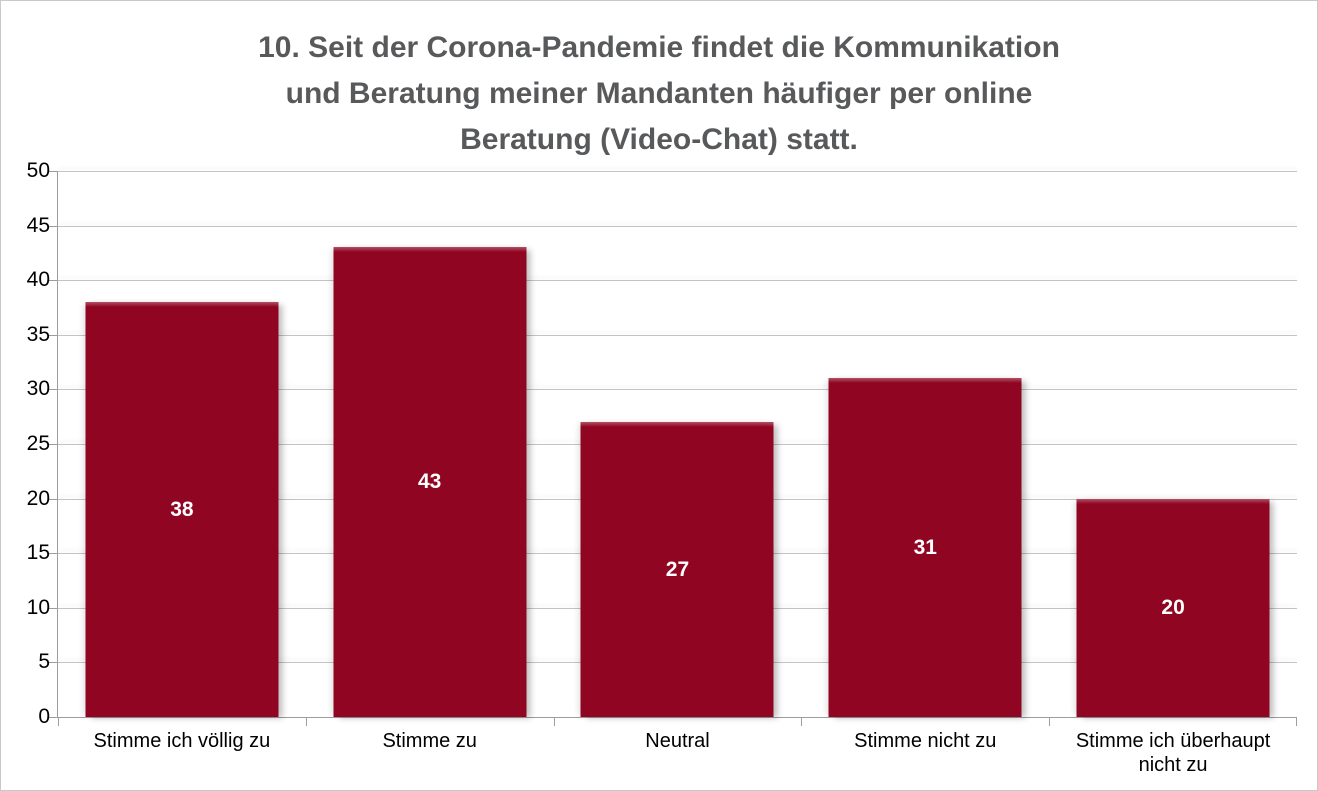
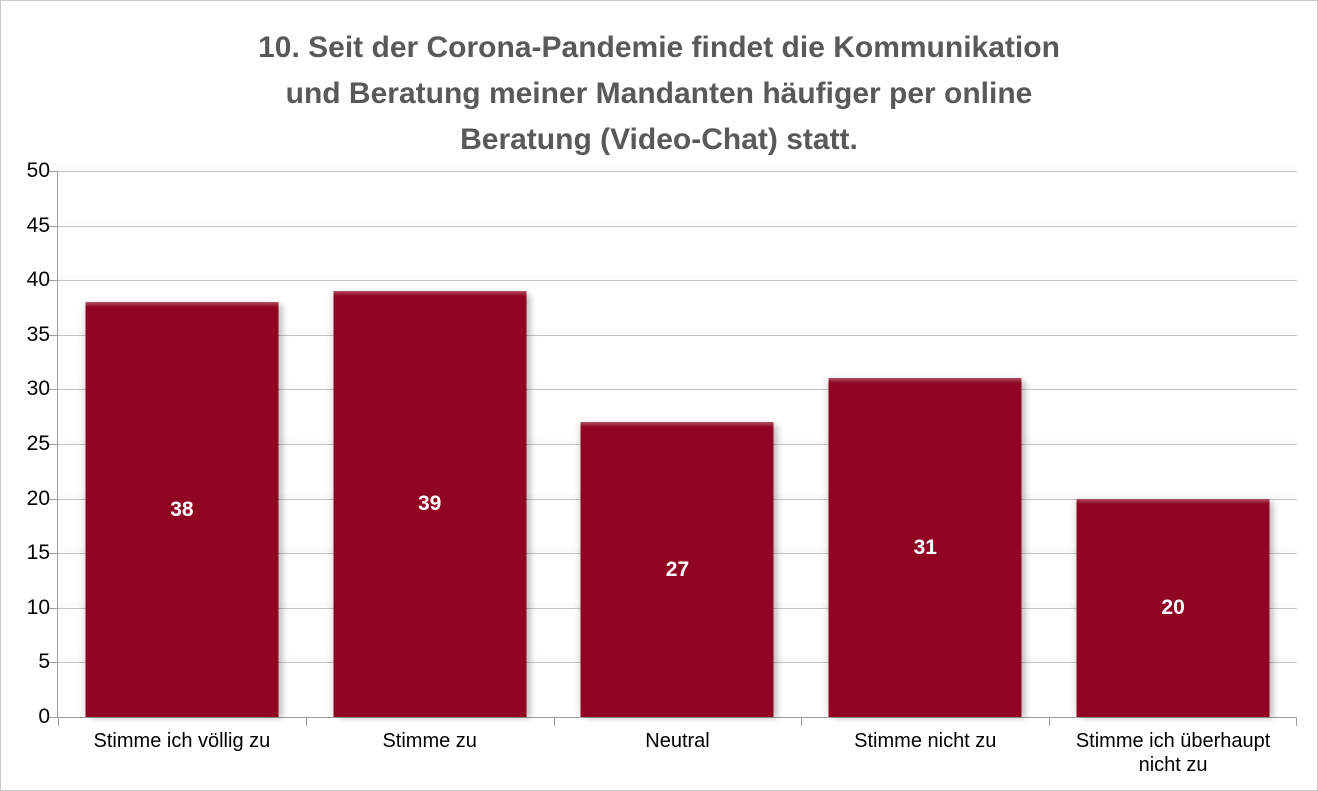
Stimme zu: 43 -> 39
